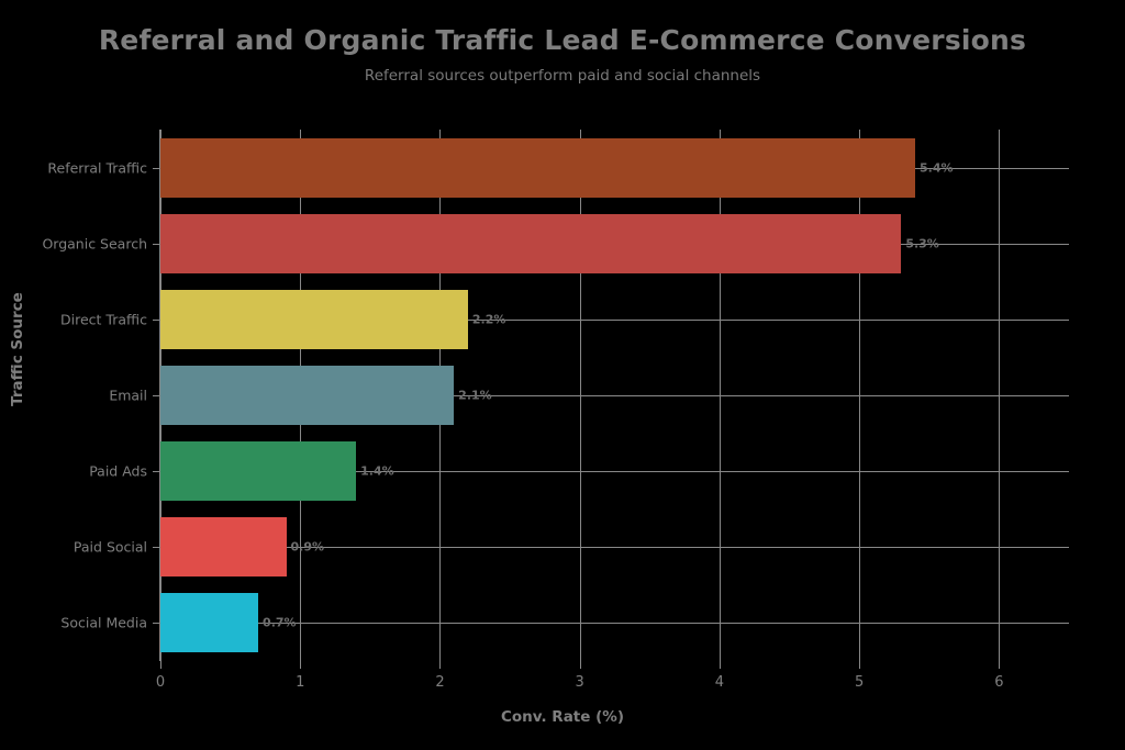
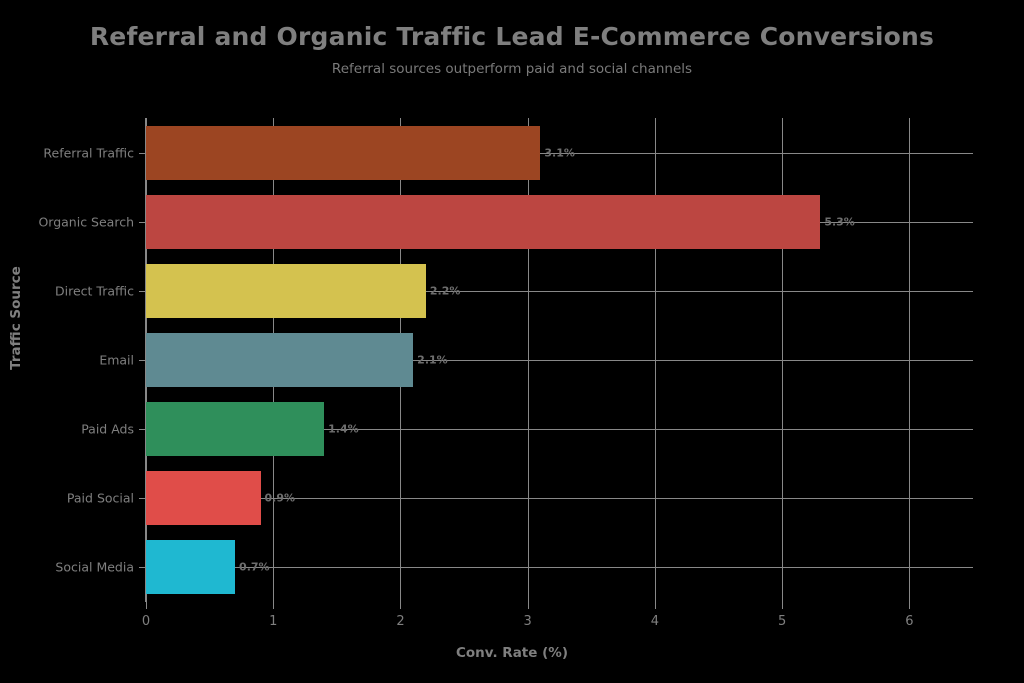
Referral Traffic: 5.4% -> 3.1%
